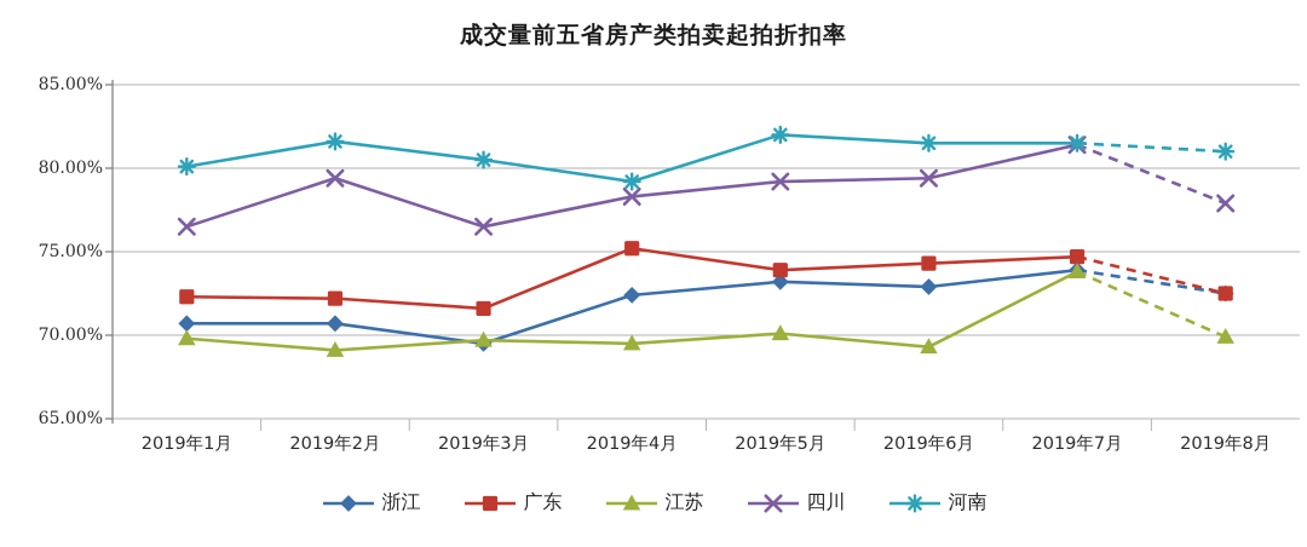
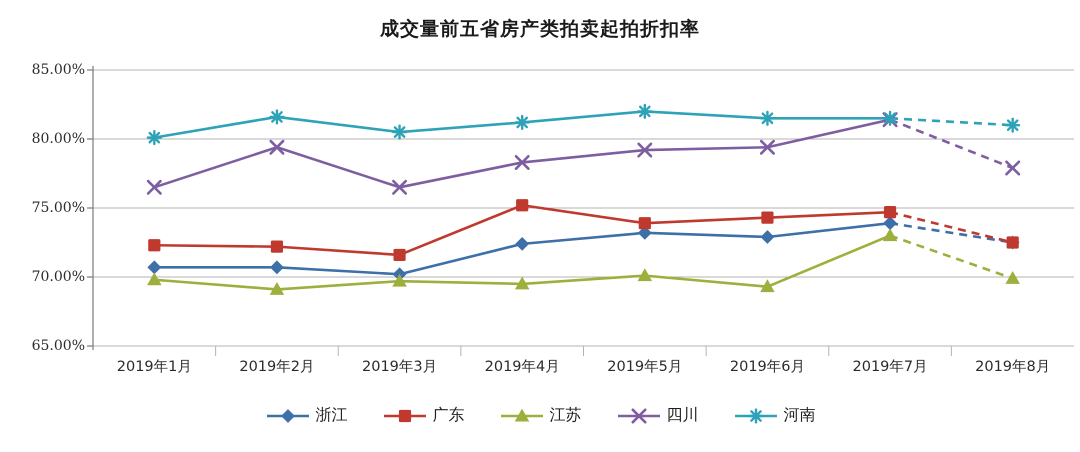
浙江/2019年3月: 69.5% -> 70.2%
河南/2019年4月: 79.2% -> 81.2%
江苏/2019年7月: 73.8% -> 73.0%
